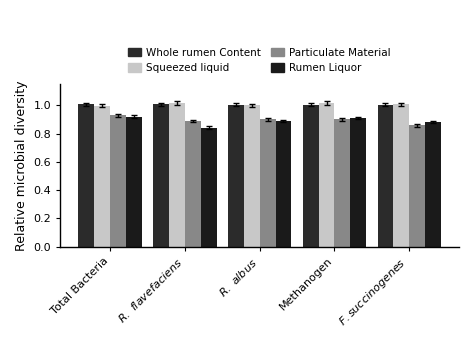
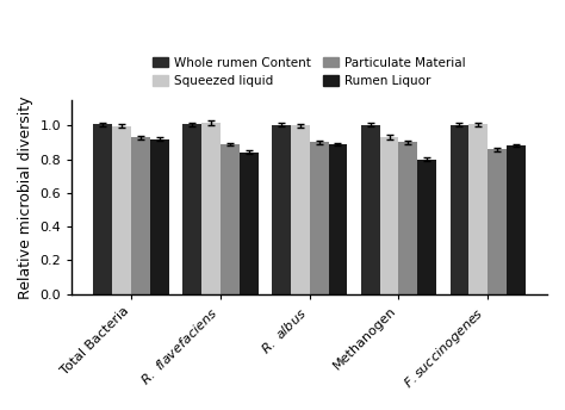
Squeezed liquid/Methanogen: 1.01 -> 0.93
Rumen Liquor/Methanogen: 0.91 -> 0.80
